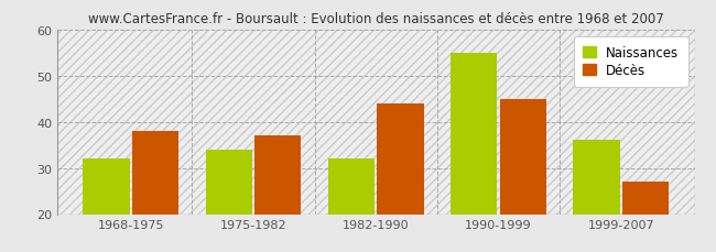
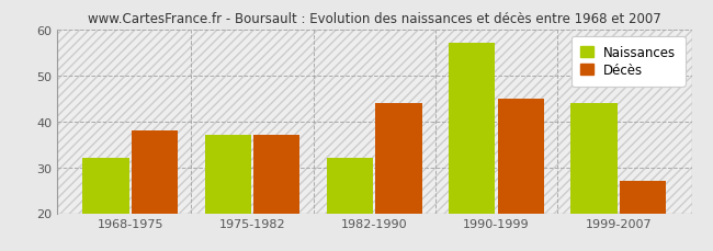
Naissances/1975-1982: 34 -> 37
Naissances/1990-1999: 55 -> 57
Naissances/1999-2007: 36 -> 44
